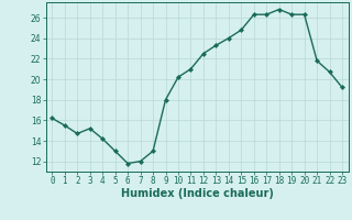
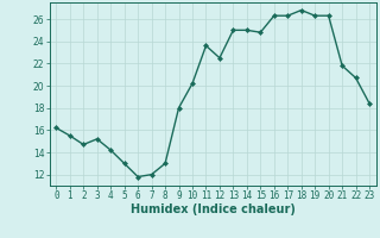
11: 21.0 -> 23.6
13: 23.3 -> 25.0
14: 24.0 -> 25.0
23: 19.2 -> 18.4
